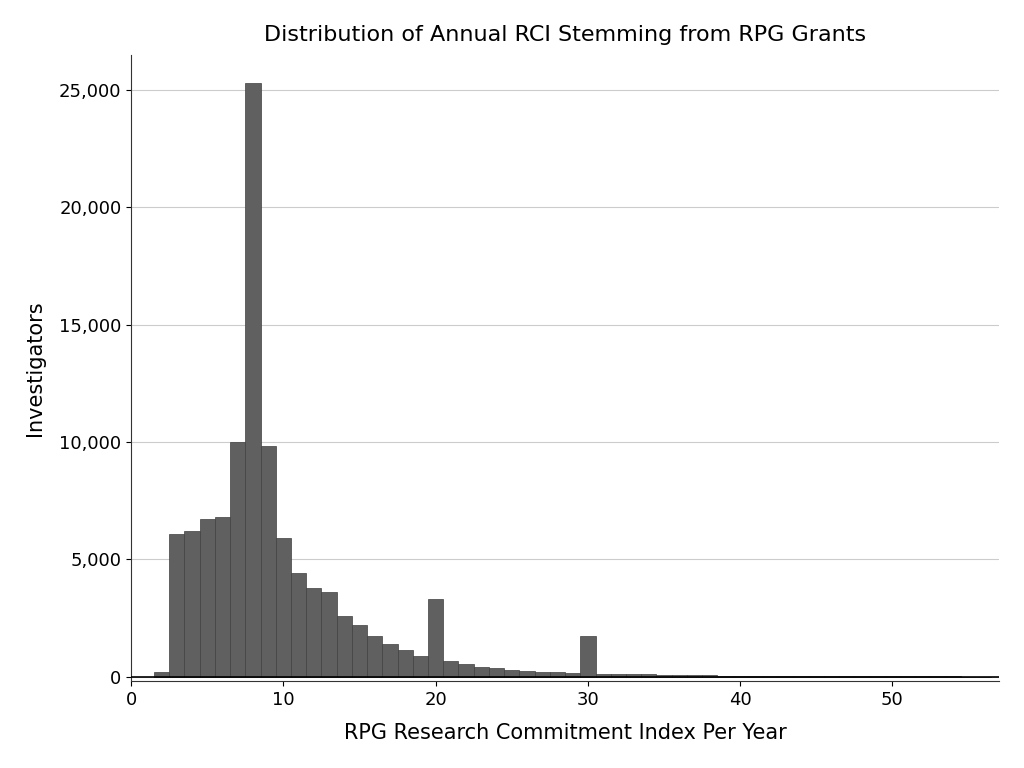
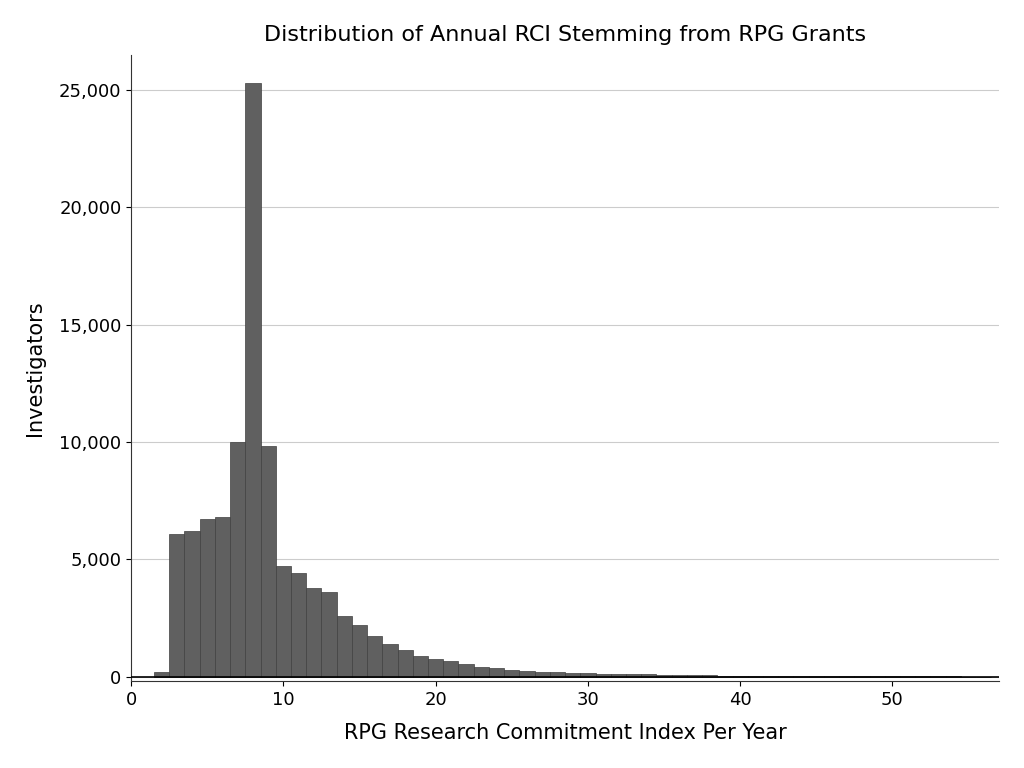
10: 5,900 -> 4,700
20: 3,300 -> 750
30: 1,750 -> 150
